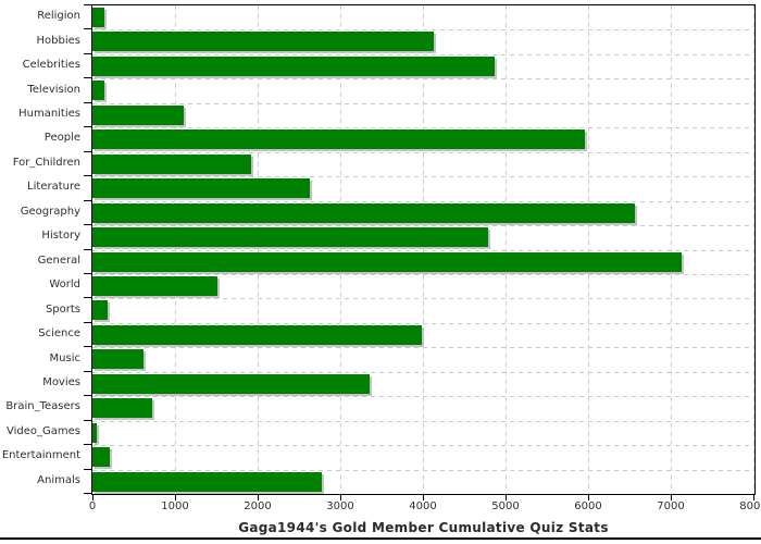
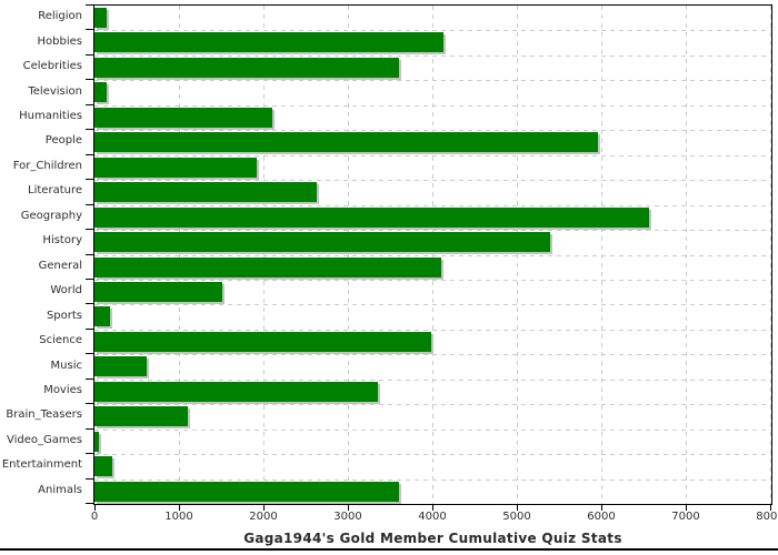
Celebrities: 4900 -> 3600
Humanities: 1100 -> 2100
History: 4800 -> 5400
General: 7100 -> 4100
Brain_Teasers: 700 -> 1100
Animals: 2800 -> 3600
